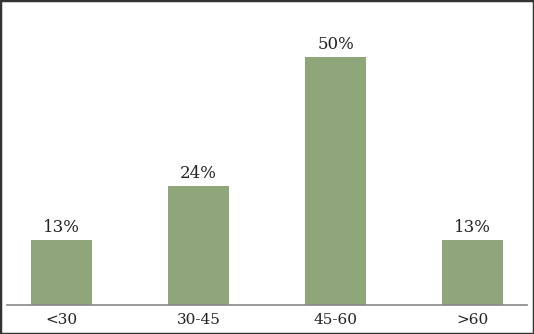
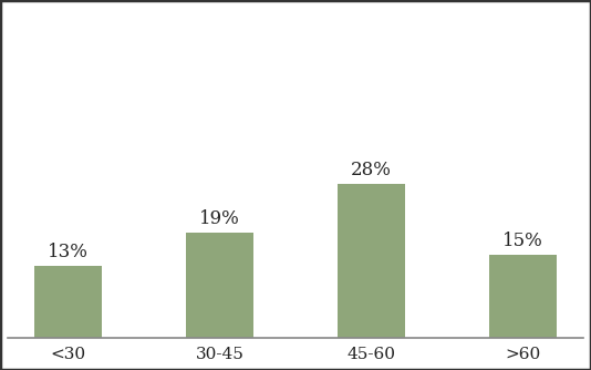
30-45: 24% -> 19%
45-60: 50% -> 28%
>60: 13% -> 15%
